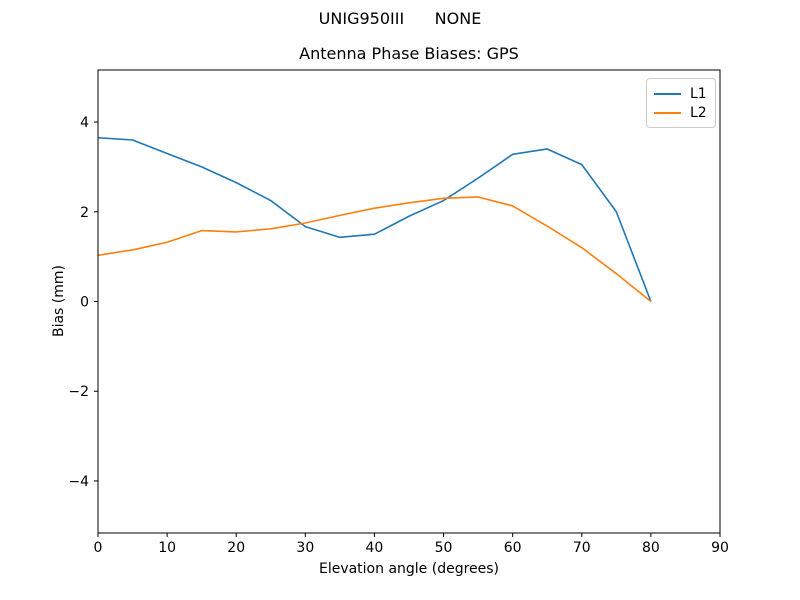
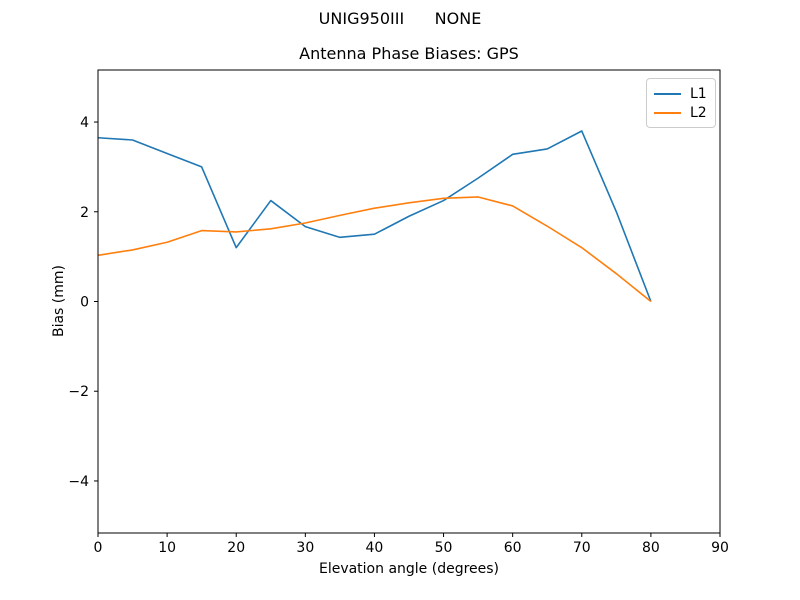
L1/20: 2.6 -> 1.2
L1/70: 3.0 -> 3.8
